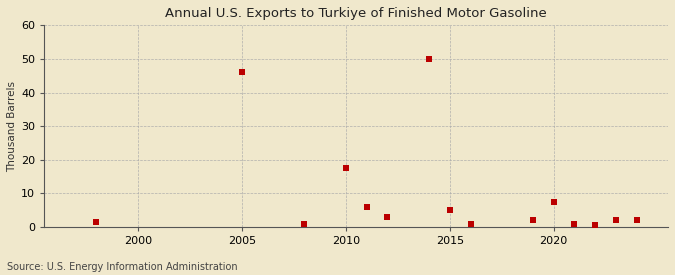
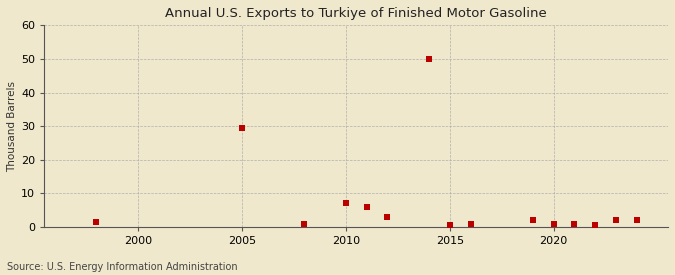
2005: 46.0 -> 29.5
2010: 17.5 -> 7.0
2015: 5.0 -> 0.5
2020: 7.5 -> 1.0
